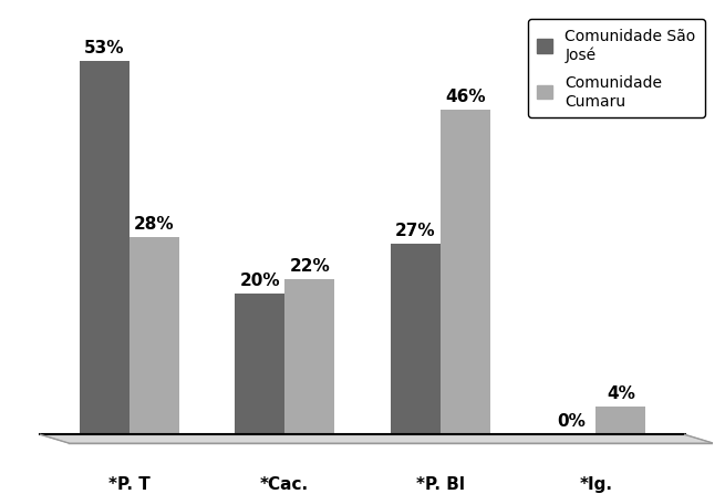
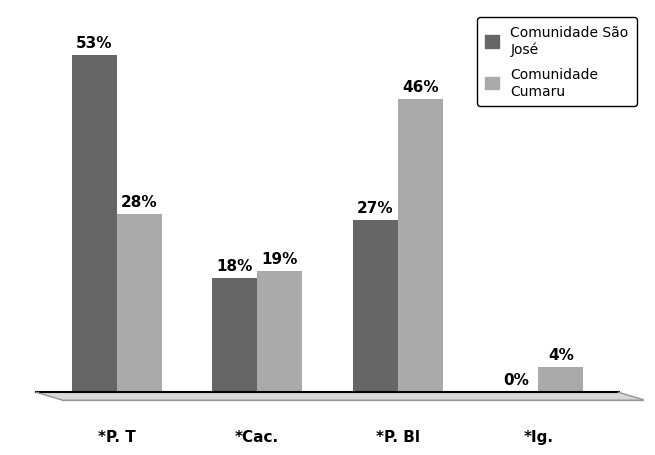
Comunidade São José/*Cac.: 20% -> 18%
Comunidade Cumaru/*Cac.: 22% -> 19%
